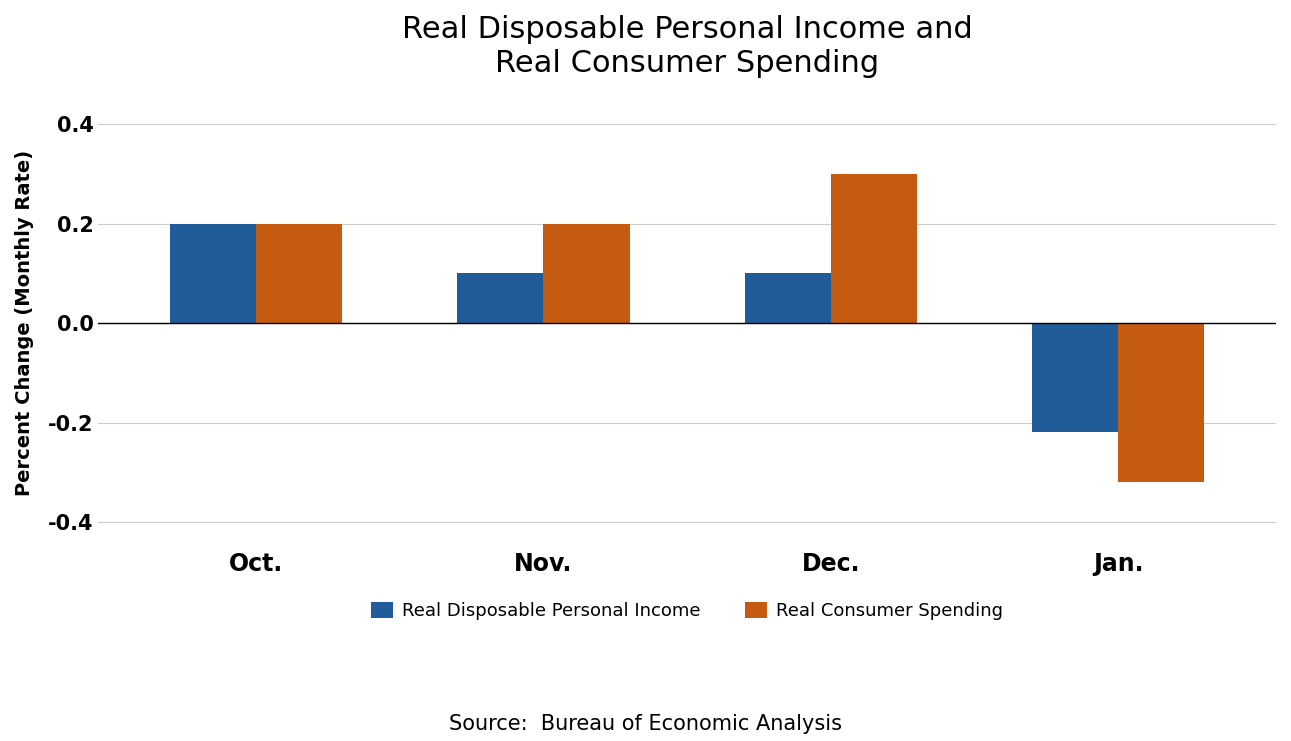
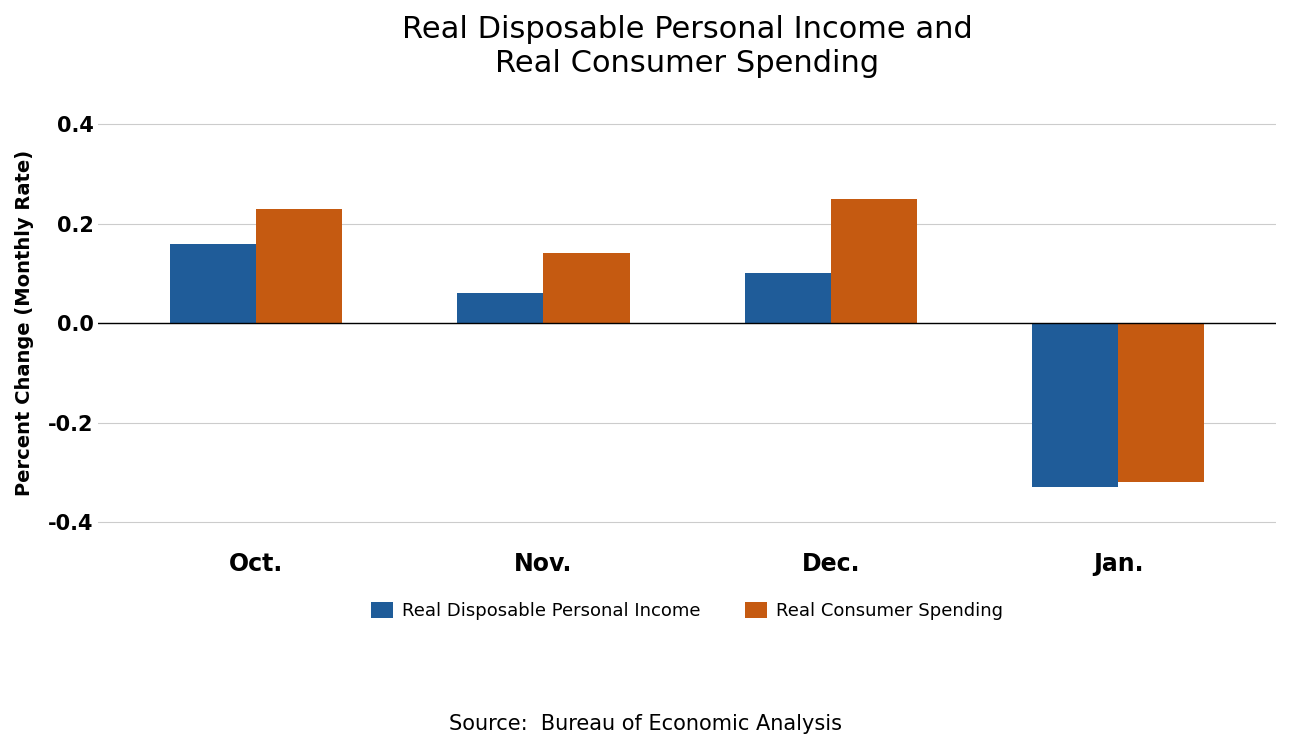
Real Disposable Personal Income/Oct.: 0.20 -> 0.16
Real Consumer Spending/Oct.: 0.20 -> 0.23
Real Disposable Personal Income/Nov.: 0.10 -> 0.06
Real Consumer Spending/Nov.: 0.20 -> 0.14
Real Consumer Spending/Dec.: 0.30 -> 0.25
Real Disposable Personal Income/Jan.: -0.22 -> -0.33
